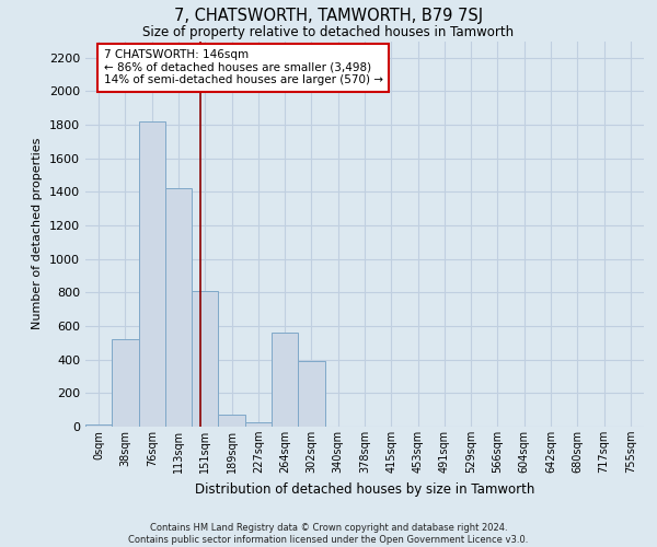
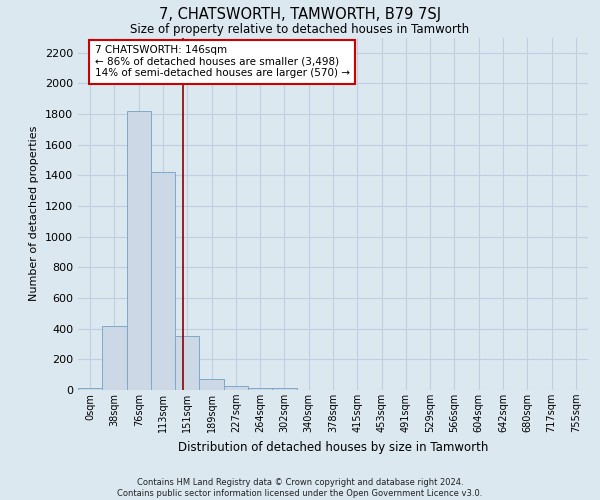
38sqm: 520 -> 420
151sqm: 810 -> 350
264sqm: 560 -> 20
302sqm: 390 -> 10
